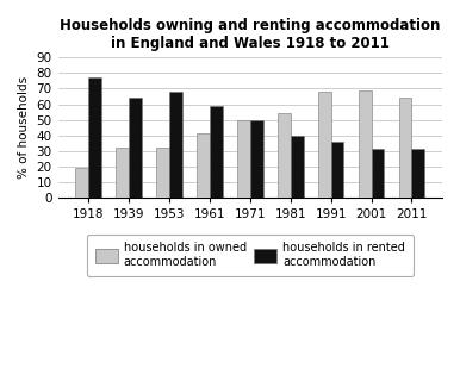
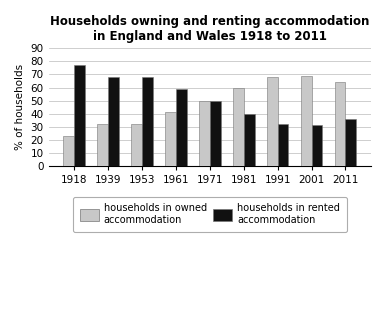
households in owned accommodation/1918: 19 -> 23
households in rented accommodation/1939: 64 -> 68
households in owned accommodation/1981: 54 -> 60
households in rented accommodation/1991: 36 -> 32
households in rented accommodation/2011: 31 -> 36
